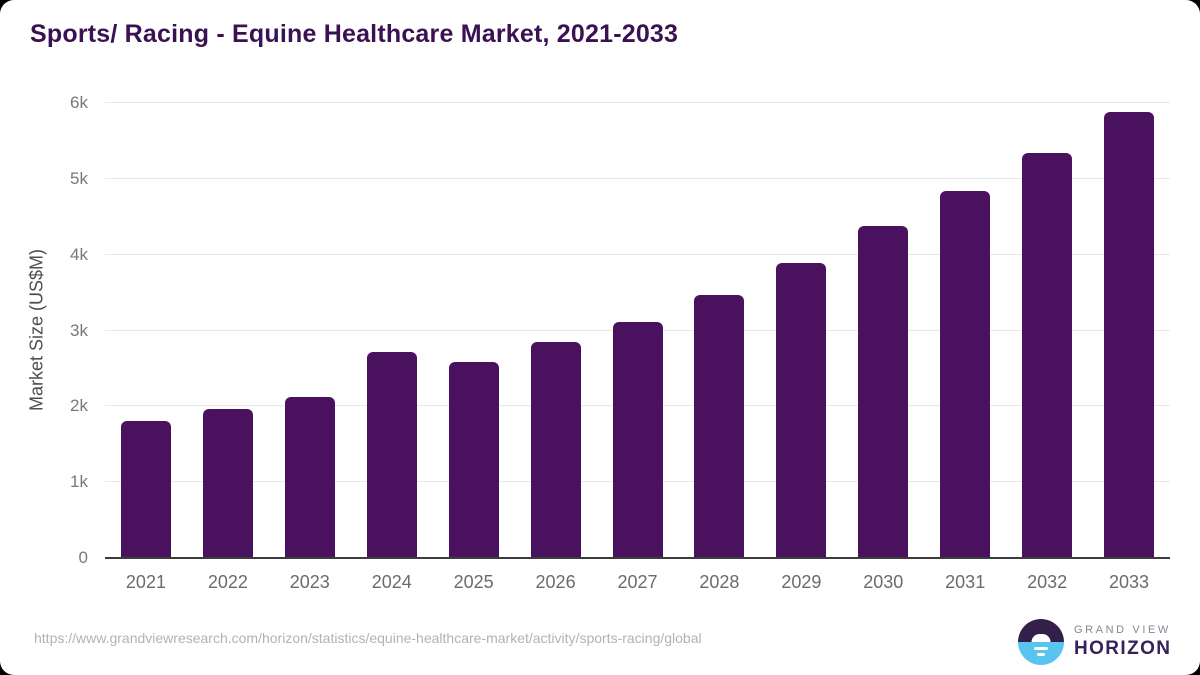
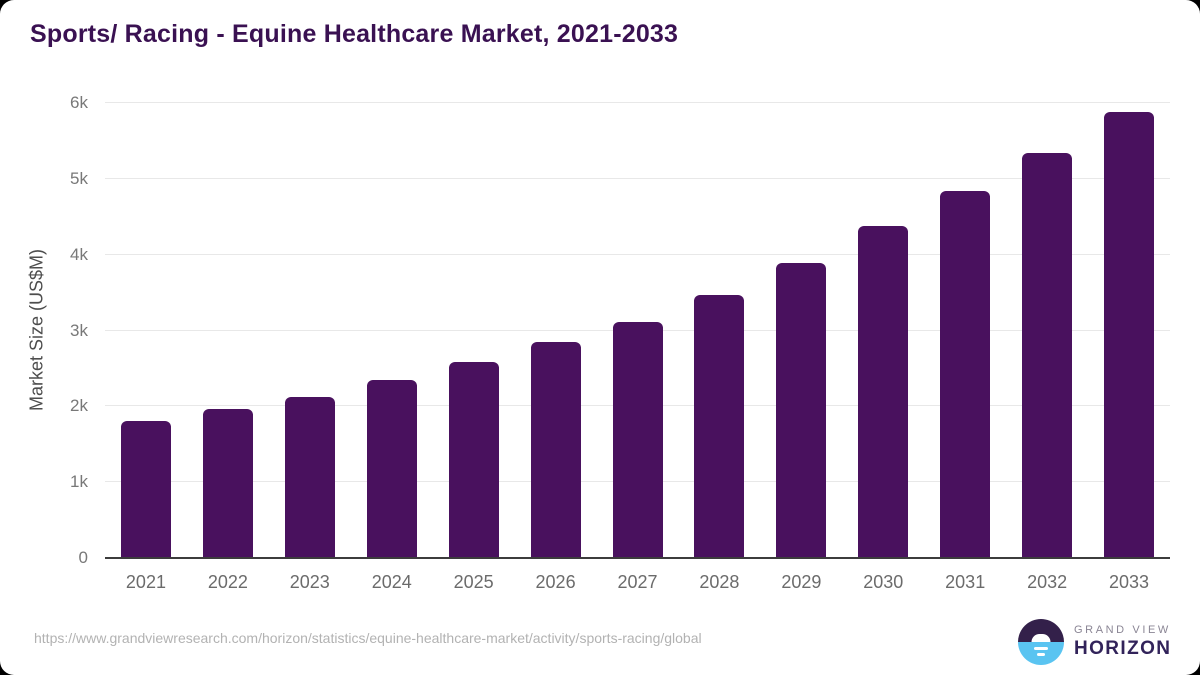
2024: 2.7k -> 2.3k
